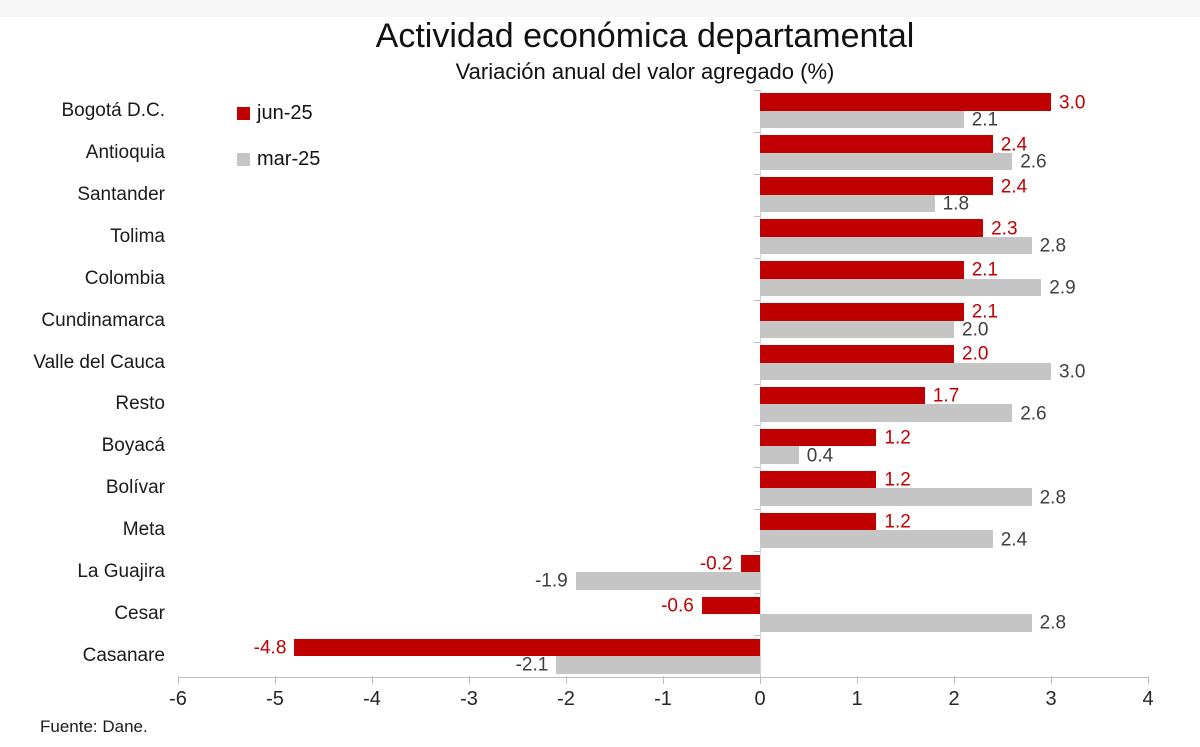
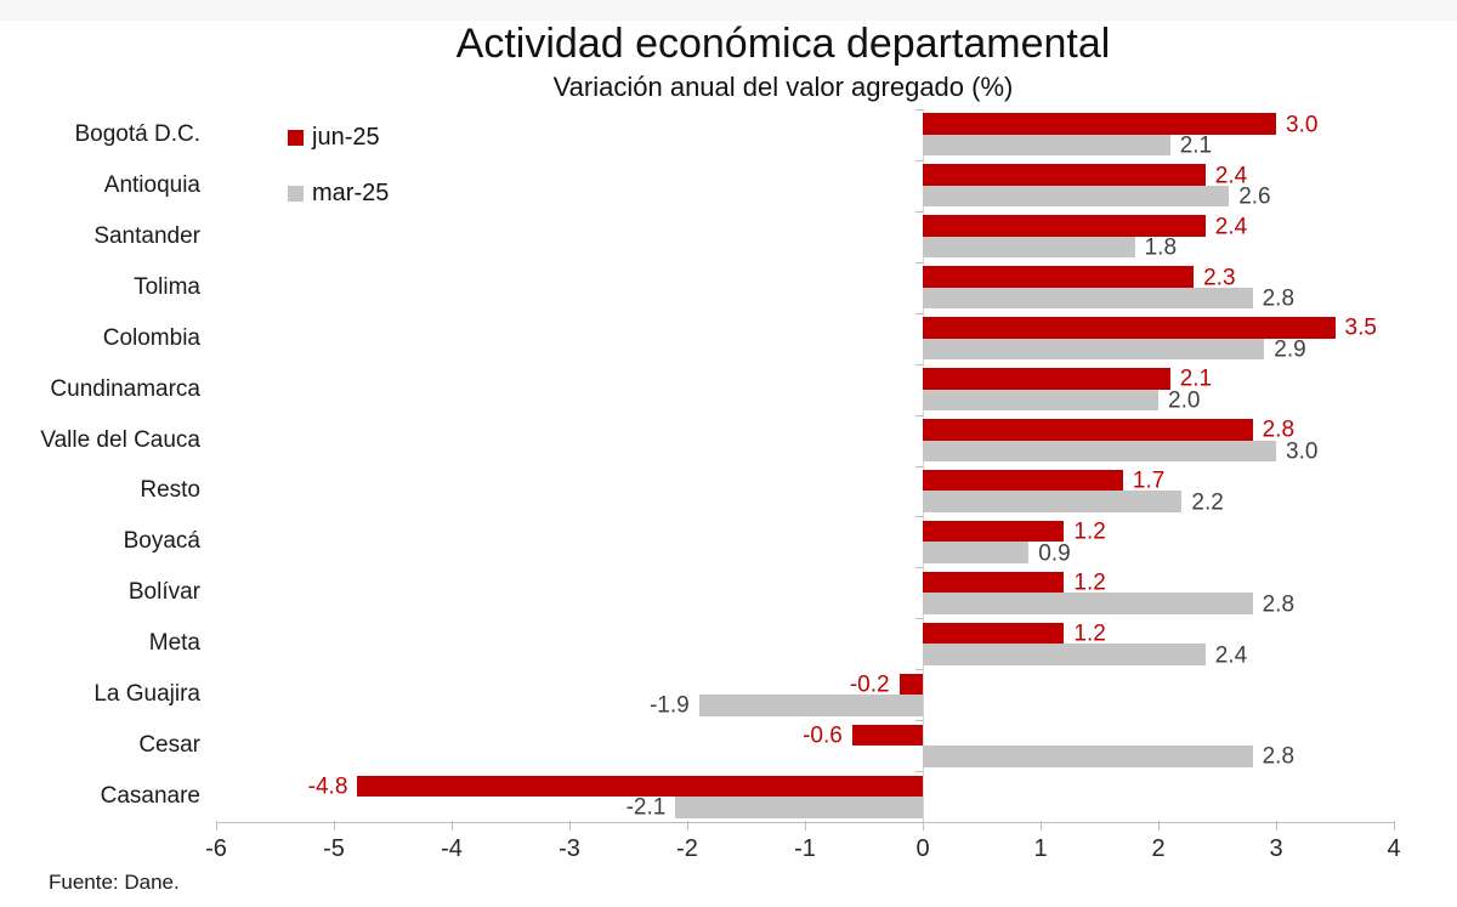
jun-25/Colombia: 2.1 -> 3.5
jun-25/Valle del Cauca: 2.0 -> 2.8
mar-25/Resto: 2.6 -> 2.2
mar-25/Boyacá: 0.4 -> 0.9
